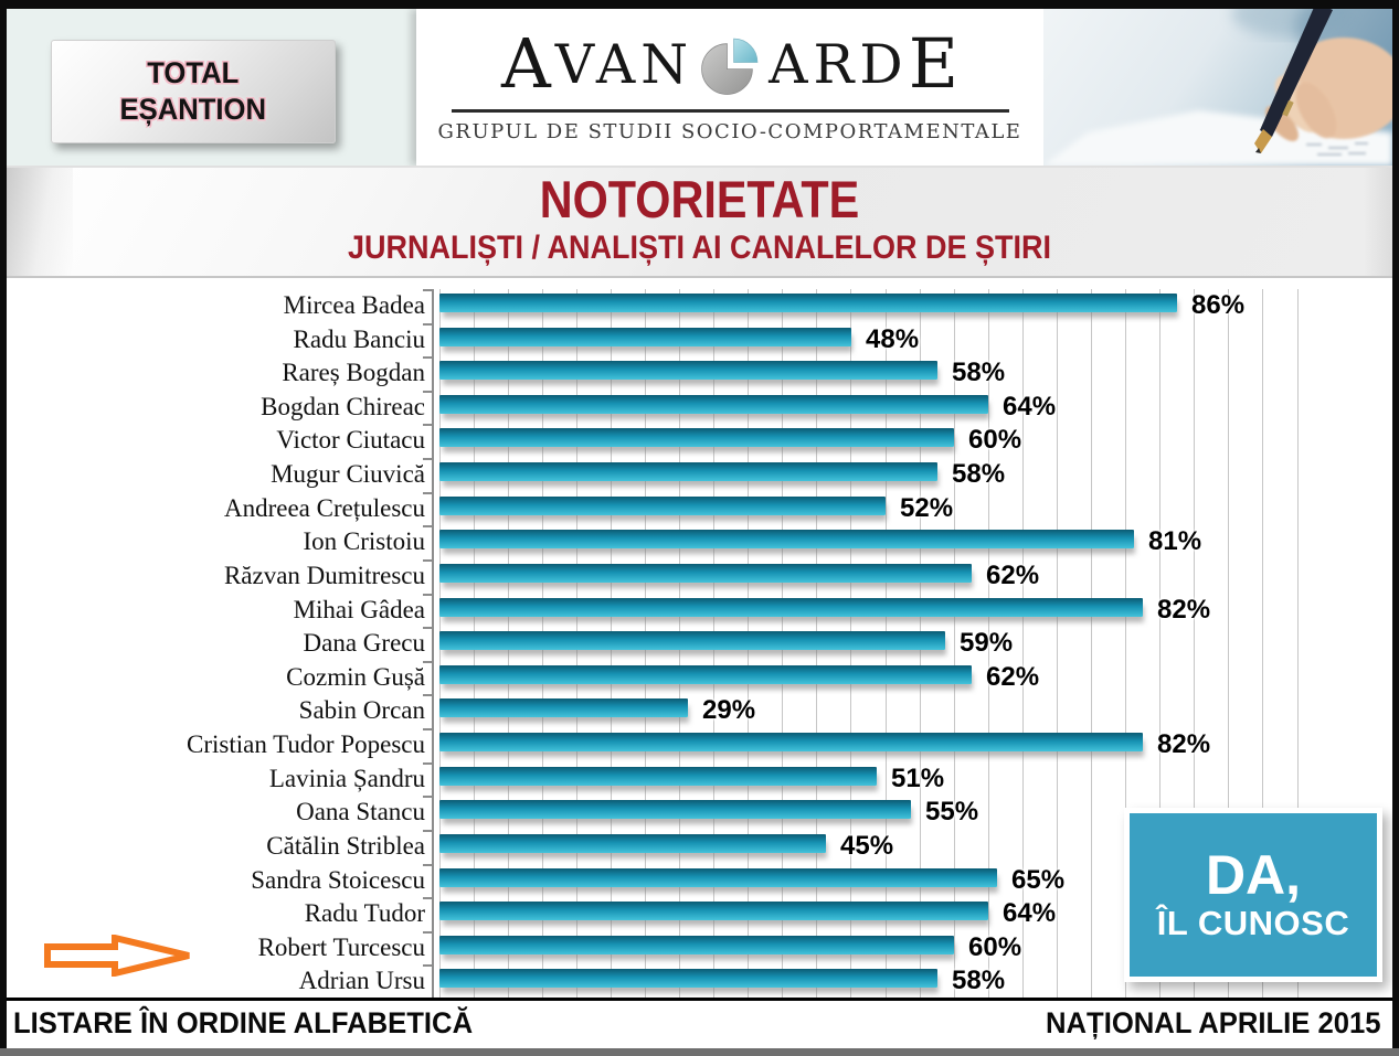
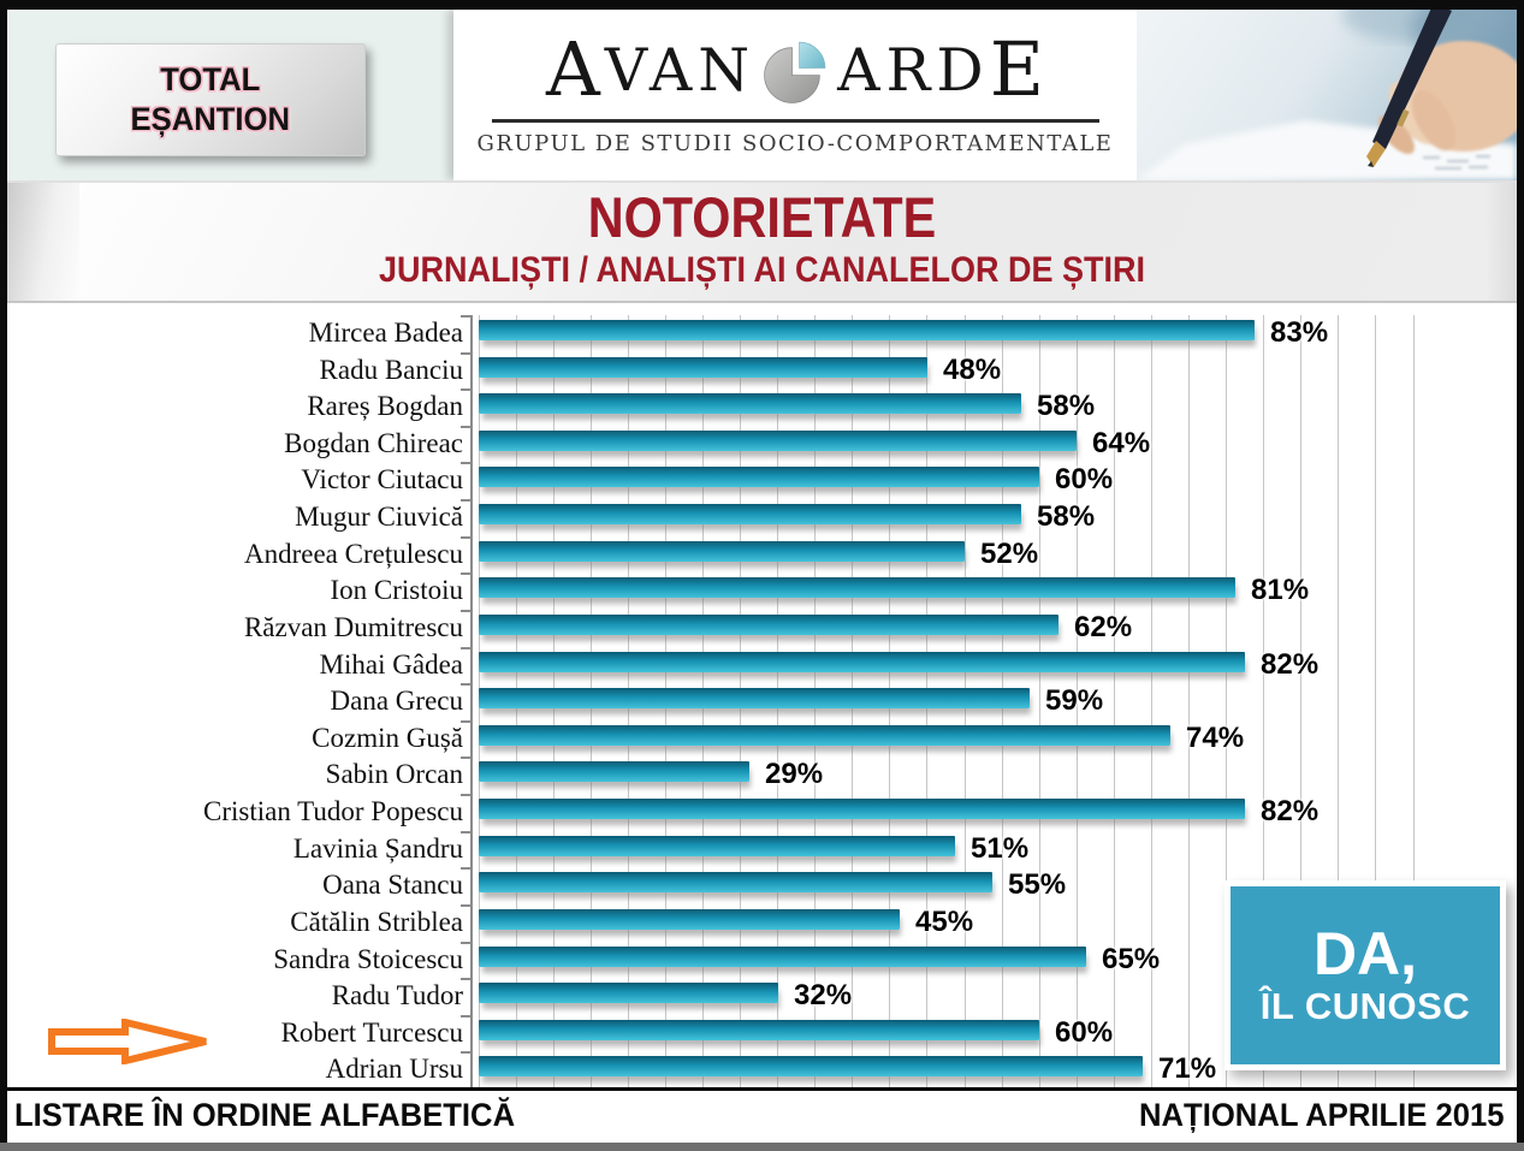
Mircea Badea: 86% -> 83%
Cozmin Gușă: 62% -> 74%
Radu Tudor: 64% -> 32%
Adrian Ursu: 58% -> 71%
